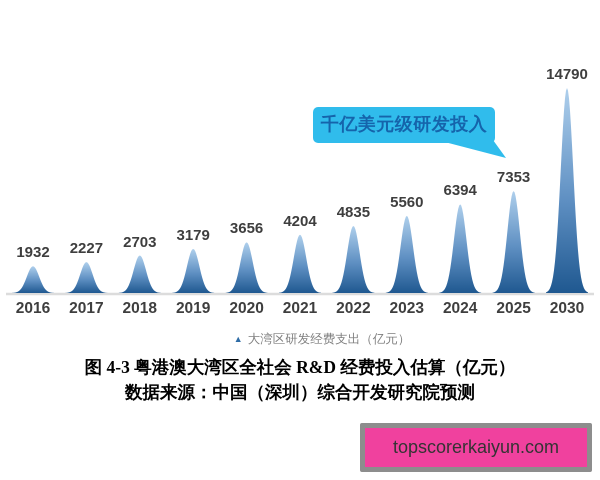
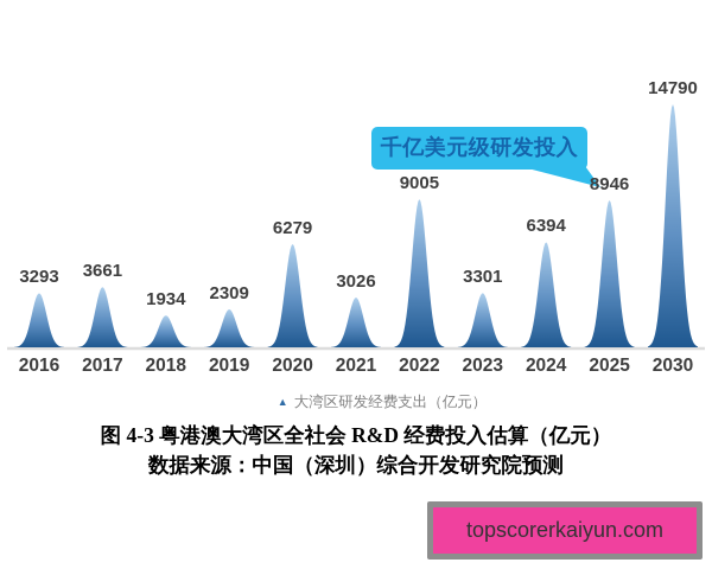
2016: 1932 -> 3293
2017: 2227 -> 3661
2018: 2703 -> 1934
2019: 3179 -> 2309
2020: 3656 -> 6279
2021: 4204 -> 3026
2022: 4835 -> 9005
2023: 5560 -> 3301
2025: 7353 -> 8946
